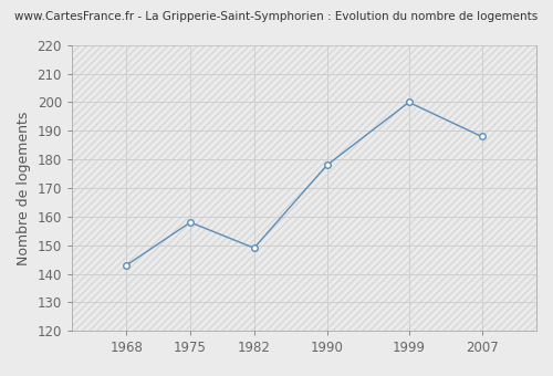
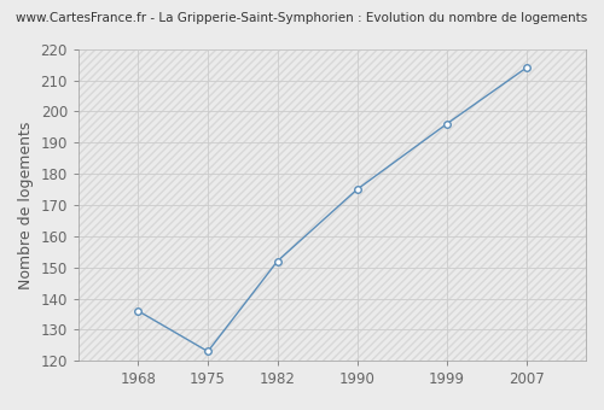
1968: 143 -> 136
1975: 158 -> 123
1982: 149 -> 152
1990: 178 -> 175
1999: 200 -> 196
2007: 188 -> 214
